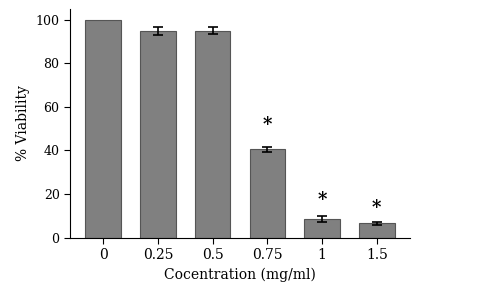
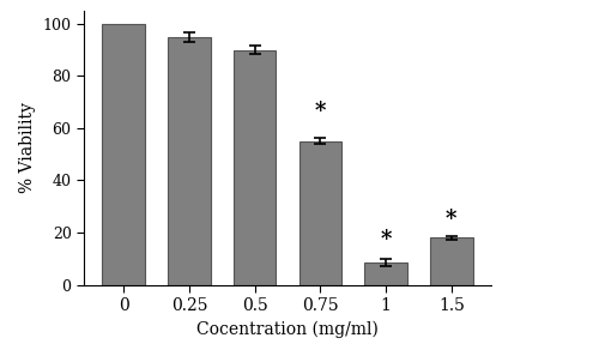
0.5: 95.0 -> 90.0
0.75: 40.5 -> 55.0
1.5: 6.5 -> 18.0
